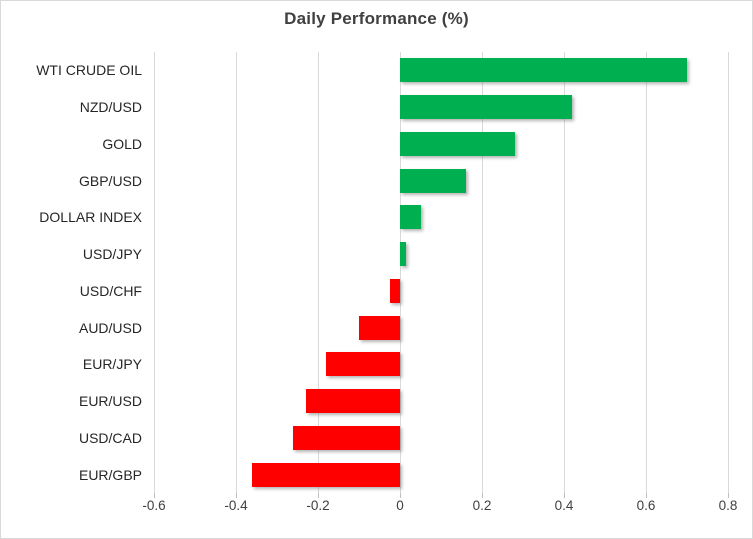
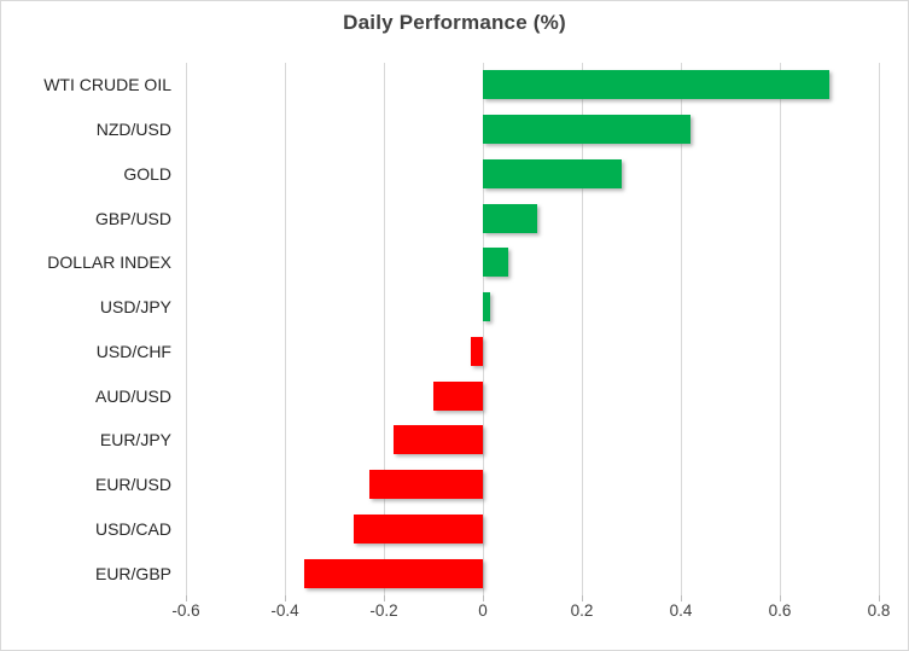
GBP/USD: 0.16 -> 0.11
